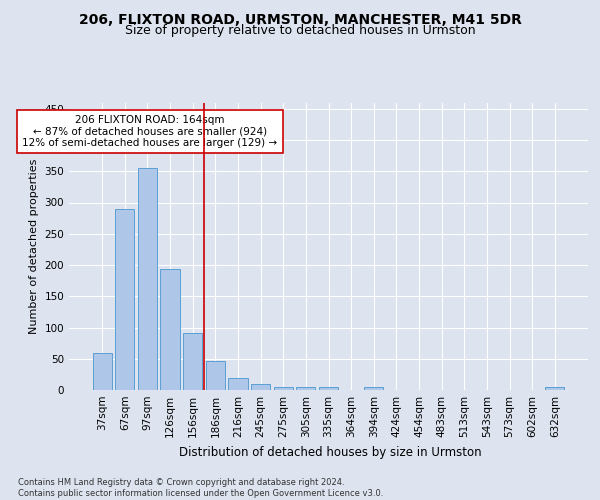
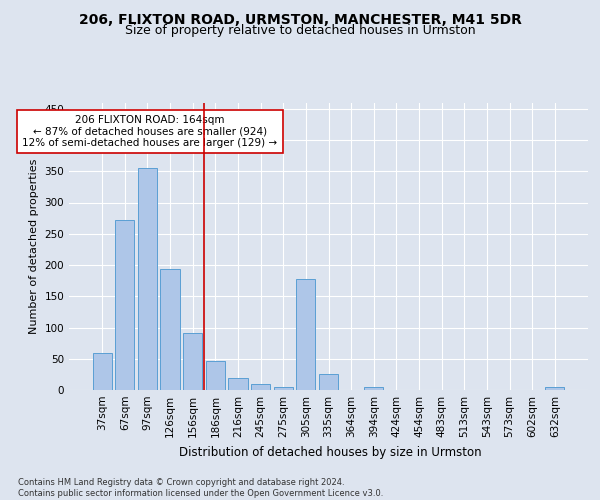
67sqm: 290 -> 272
305sqm: 5 -> 178
335sqm: 5 -> 26
